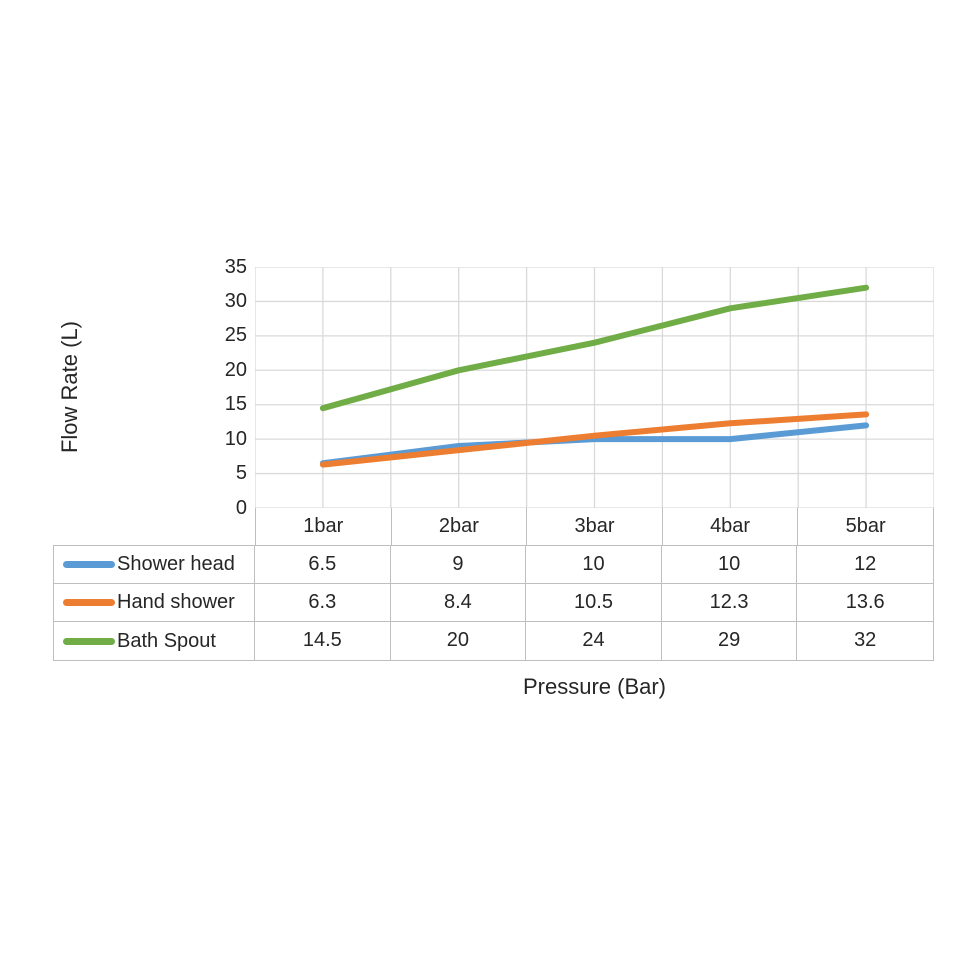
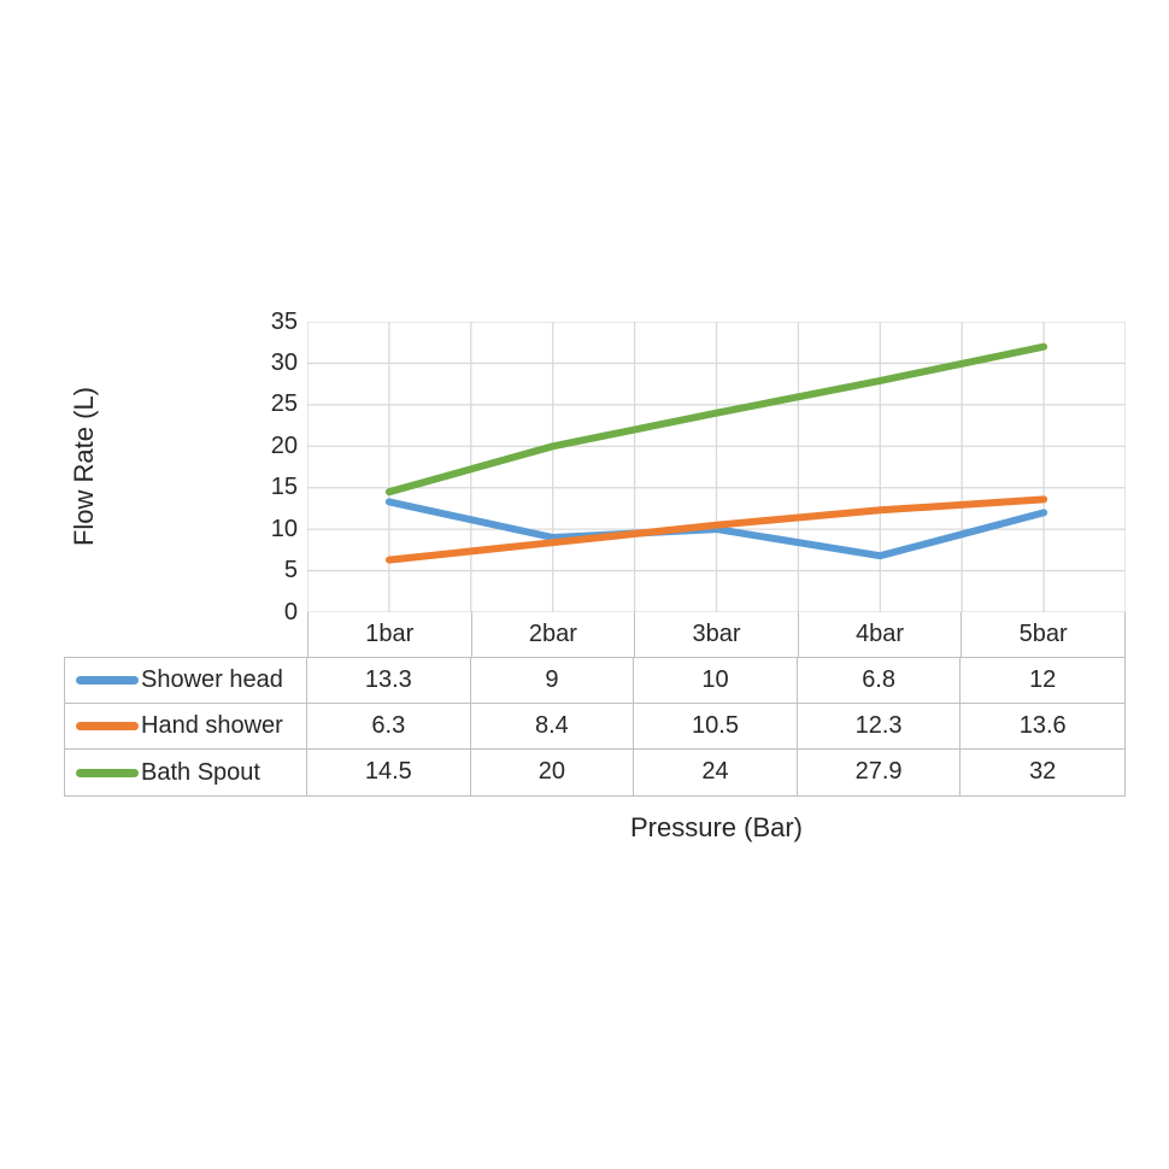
Shower head/1bar: 6.5 -> 13.3
Shower head/4bar: 10 -> 6.8
Bath Spout/4bar: 29 -> 27.9
